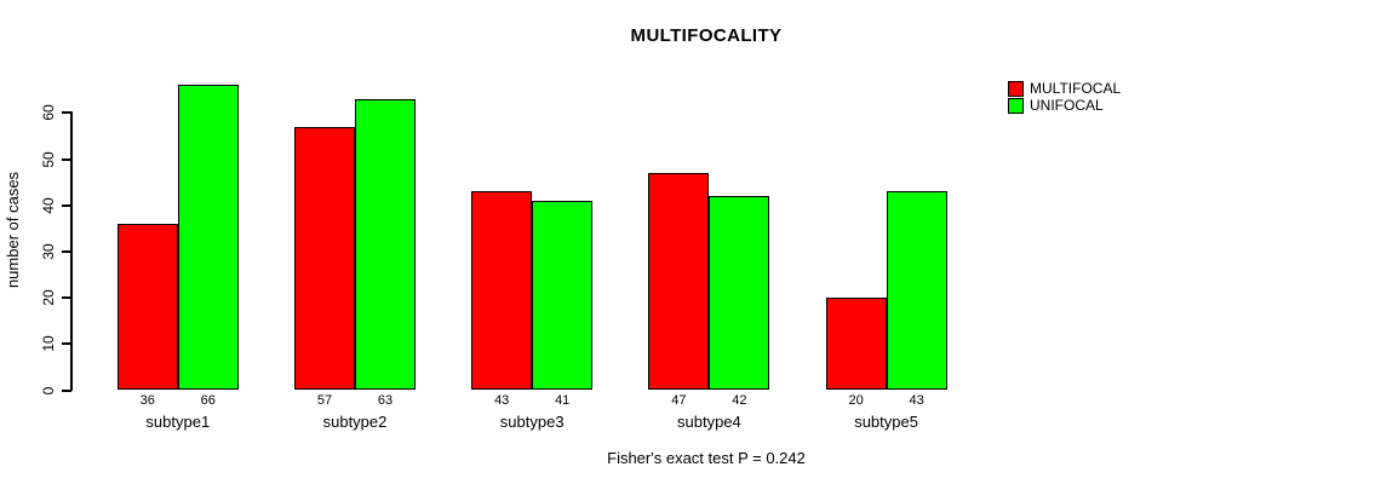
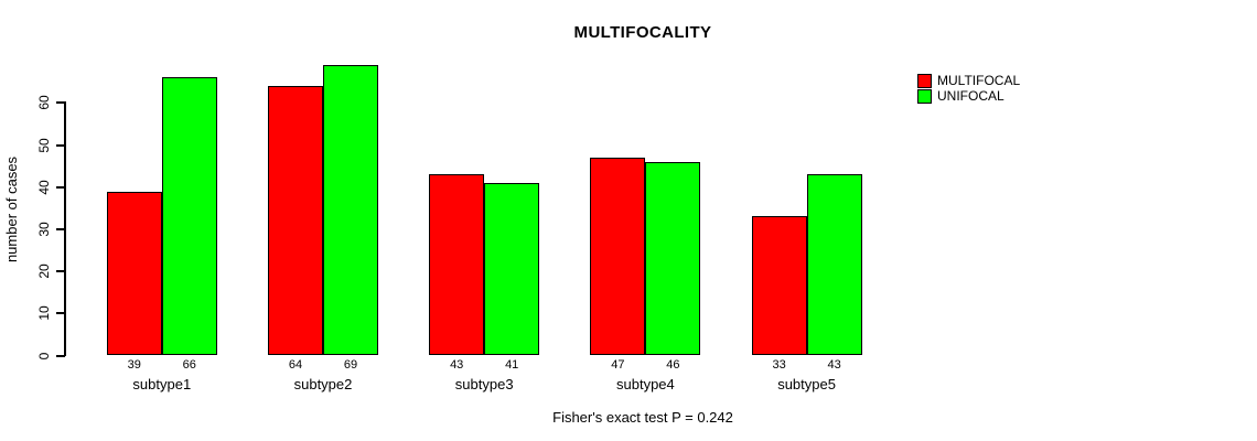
MULTIFOCAL/subtype1: 36 -> 39
MULTIFOCAL/subtype2: 57 -> 64
UNIFOCAL/subtype2: 63 -> 69
UNIFOCAL/subtype4: 42 -> 46
MULTIFOCAL/subtype5: 20 -> 33
